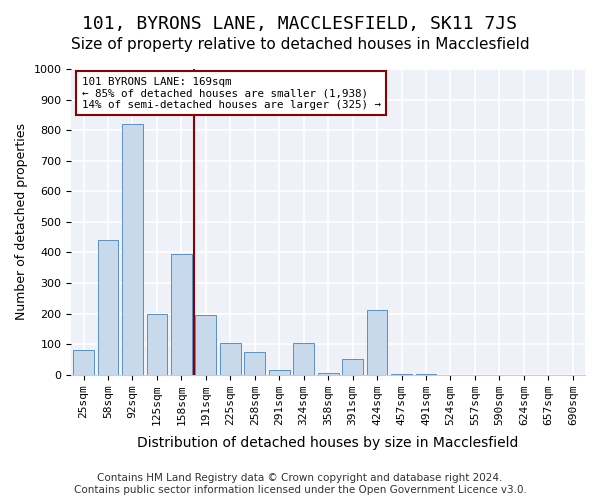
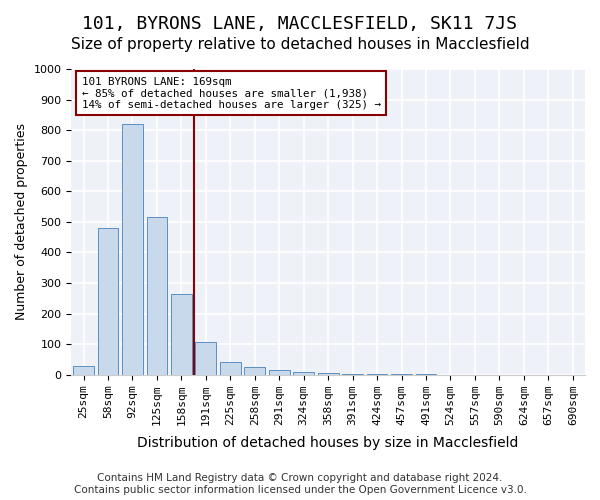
25sqm: 80 -> 28
58sqm: 440 -> 480
125sqm: 200 -> 515
158sqm: 395 -> 265
191sqm: 195 -> 108
225sqm: 105 -> 40
258sqm: 75 -> 25
324sqm: 105 -> 9
391sqm: 50 -> 3
424sqm: 210 -> 2
